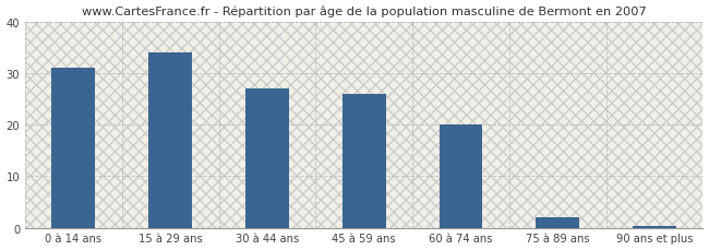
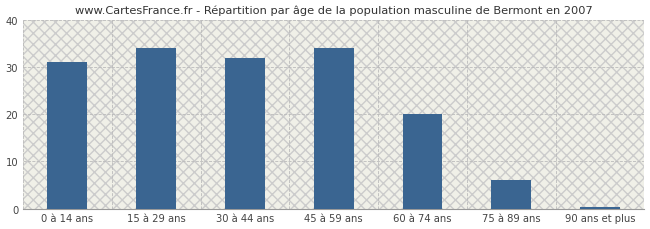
30 à 44 ans: 27.0 -> 32.0
45 à 59 ans: 26.0 -> 34.0
75 à 89 ans: 2.0 -> 6.0
